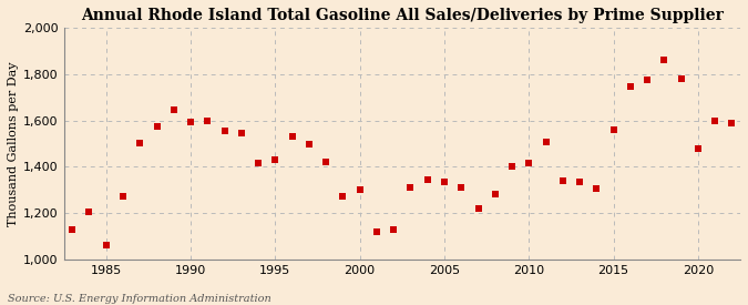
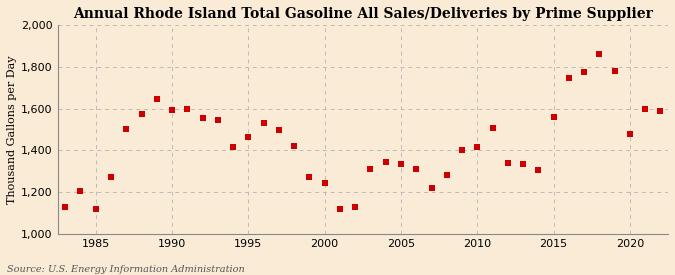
1985: 1,060 -> 1,120
1995: 1,430 -> 1,465
2000: 1,300 -> 1,245
